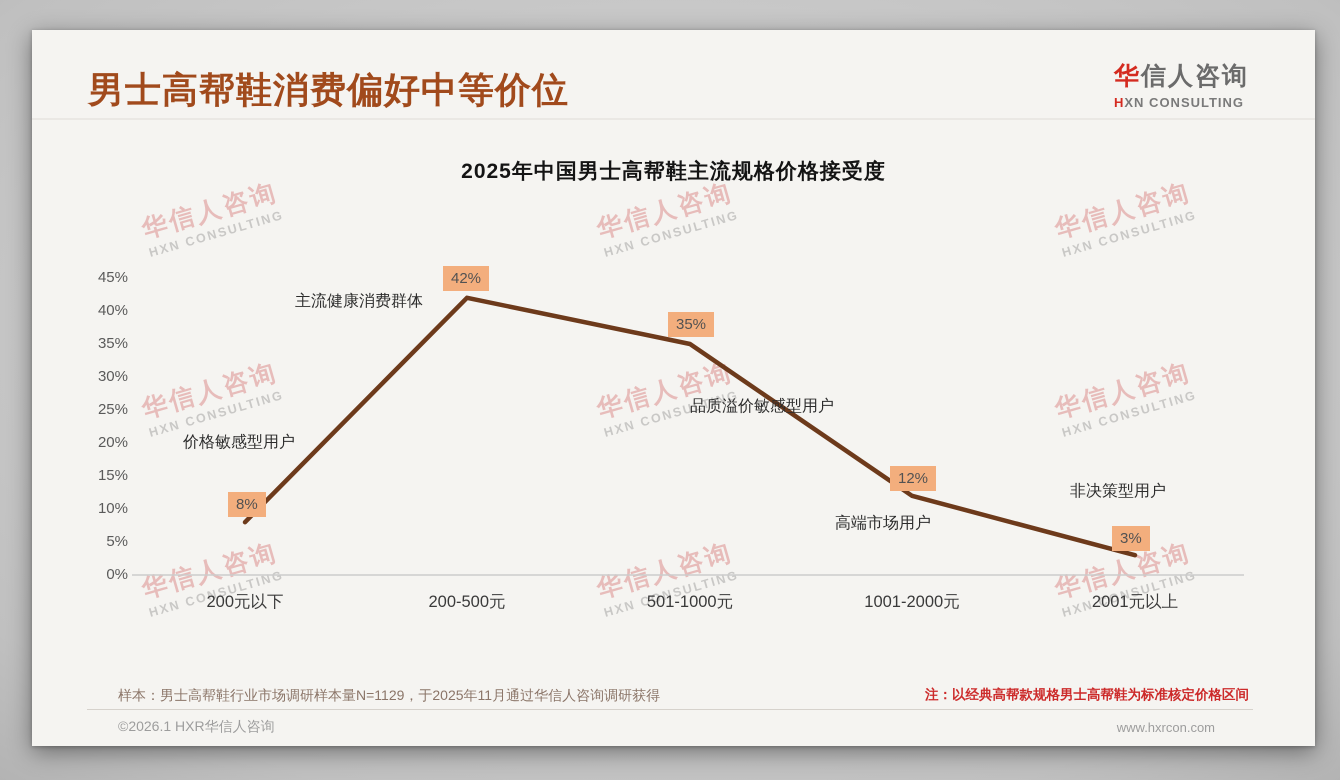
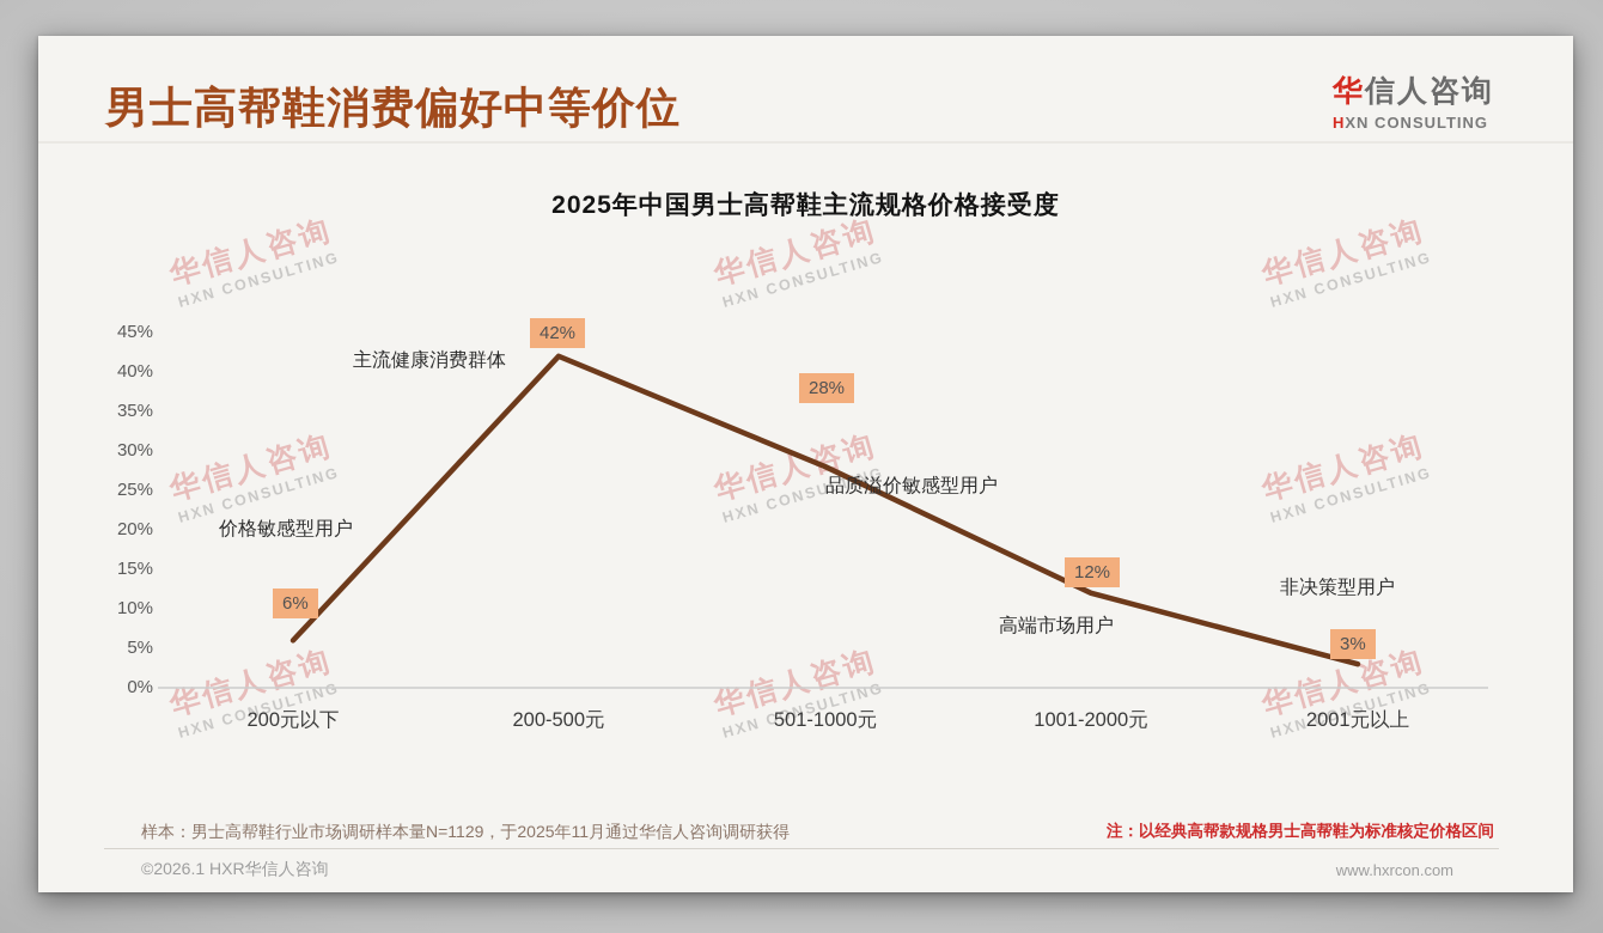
200元以下: 8% -> 6%
501-1000元: 35% -> 28%
